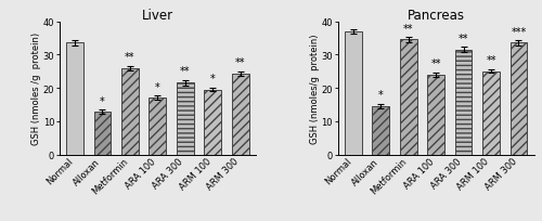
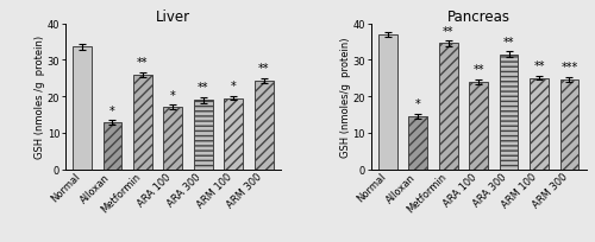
Liver/ARA 300: 21.5 -> 19.0
Pancreas/ARM 300: 33.5 -> 24.5
